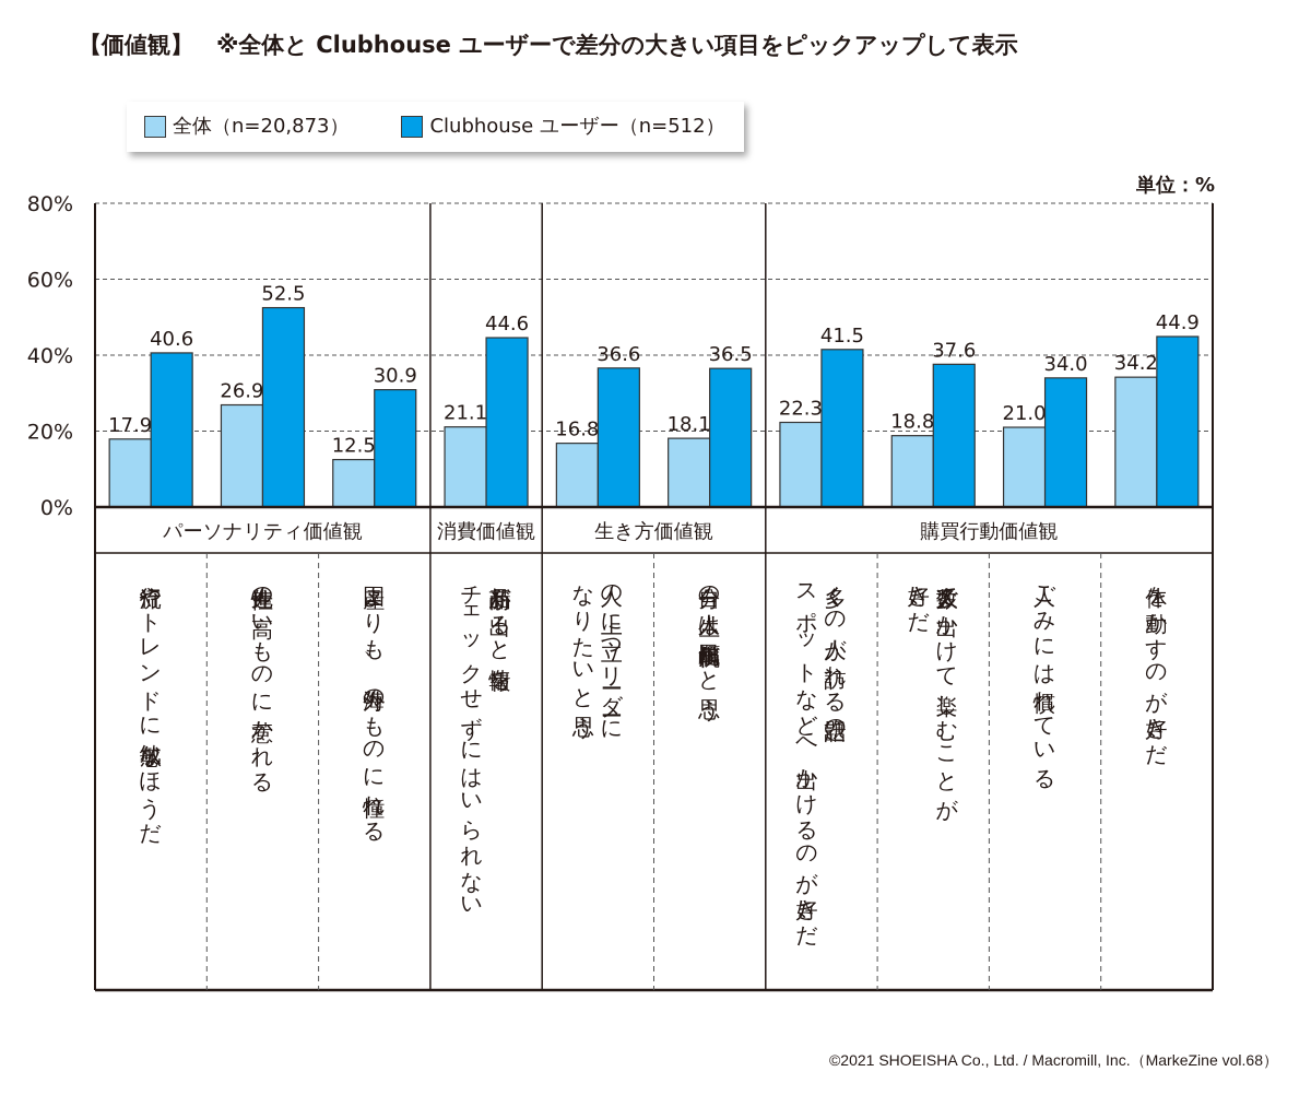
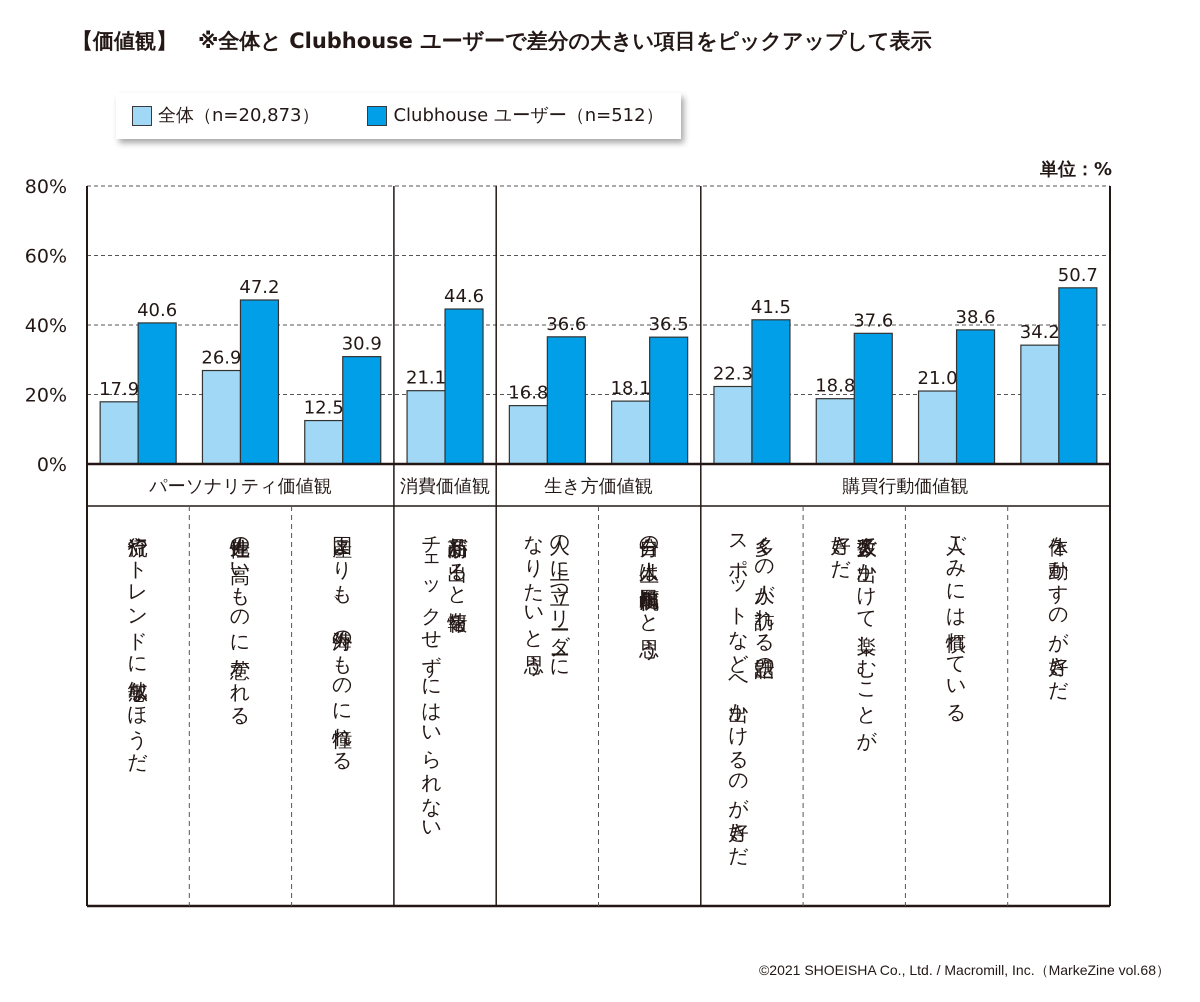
Clubhouse ユーザー（n=512）/先進性の高いものに惹かれる: 52.5 -> 47.2
Clubhouse ユーザー（n=512）/人ごみには慣れている: 34.0 -> 38.6
Clubhouse ユーザー（n=512）/体を動かすのが好きだ: 44.9 -> 50.7
